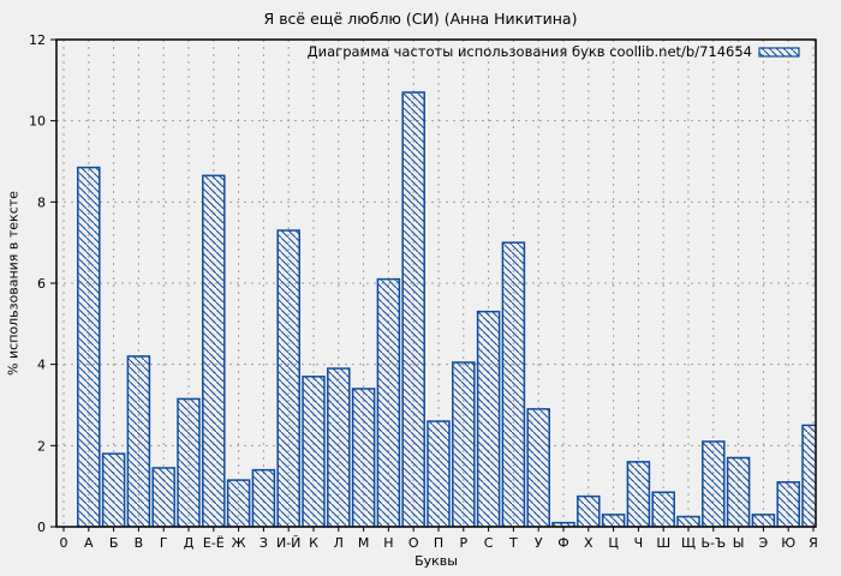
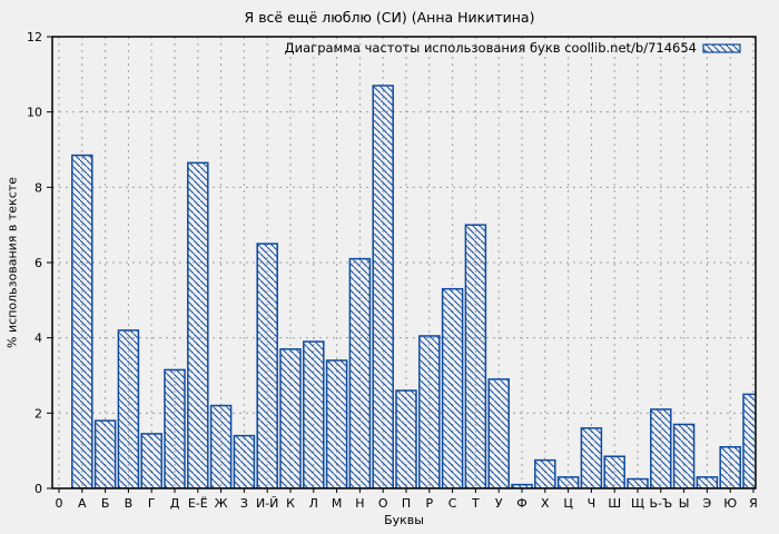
Ж: 1.1 -> 2.2
И-Й: 7.3 -> 6.5
